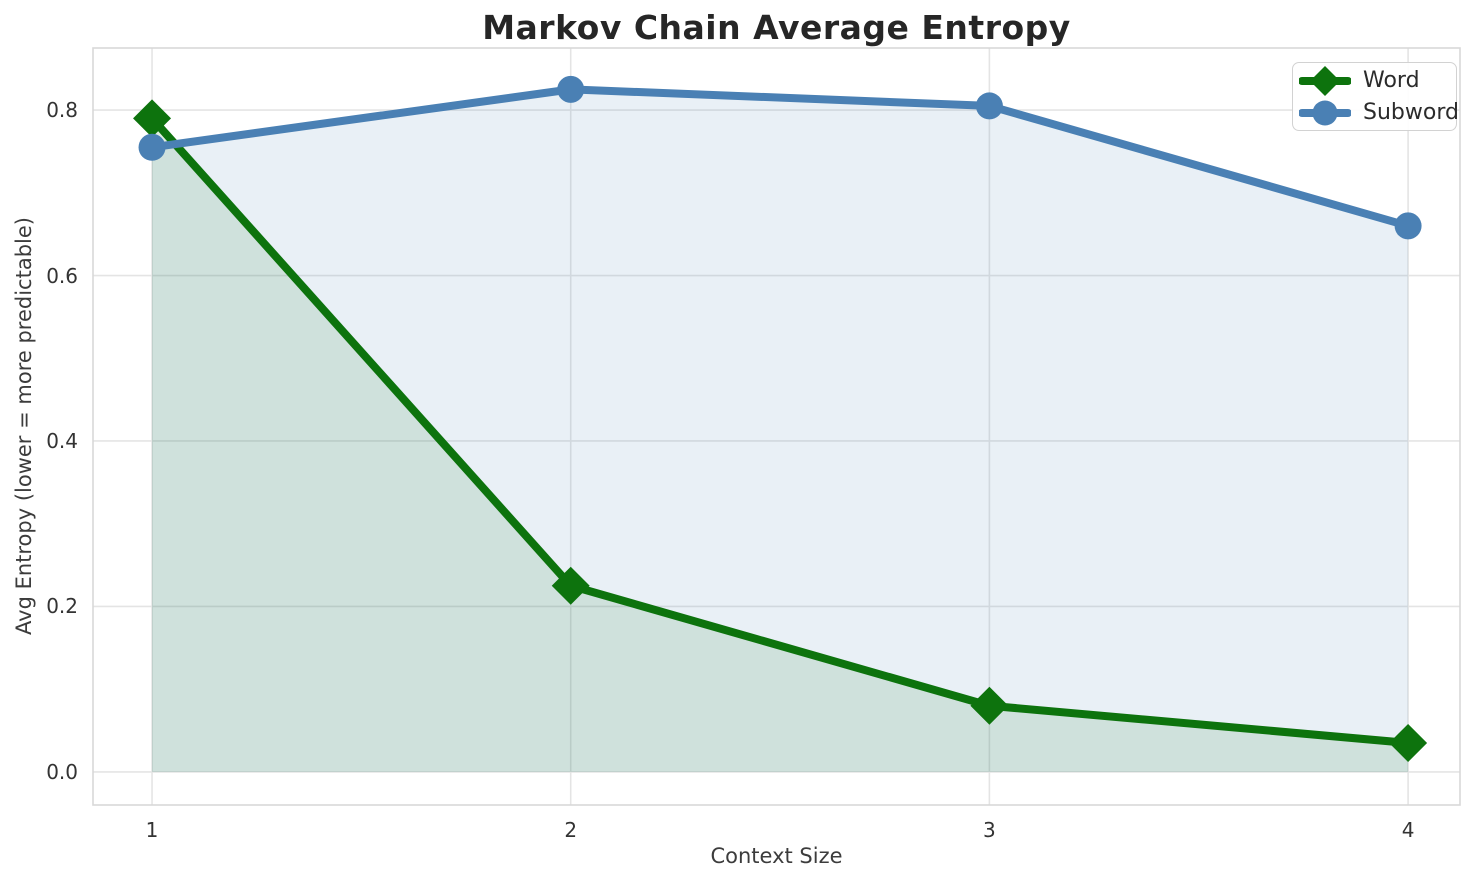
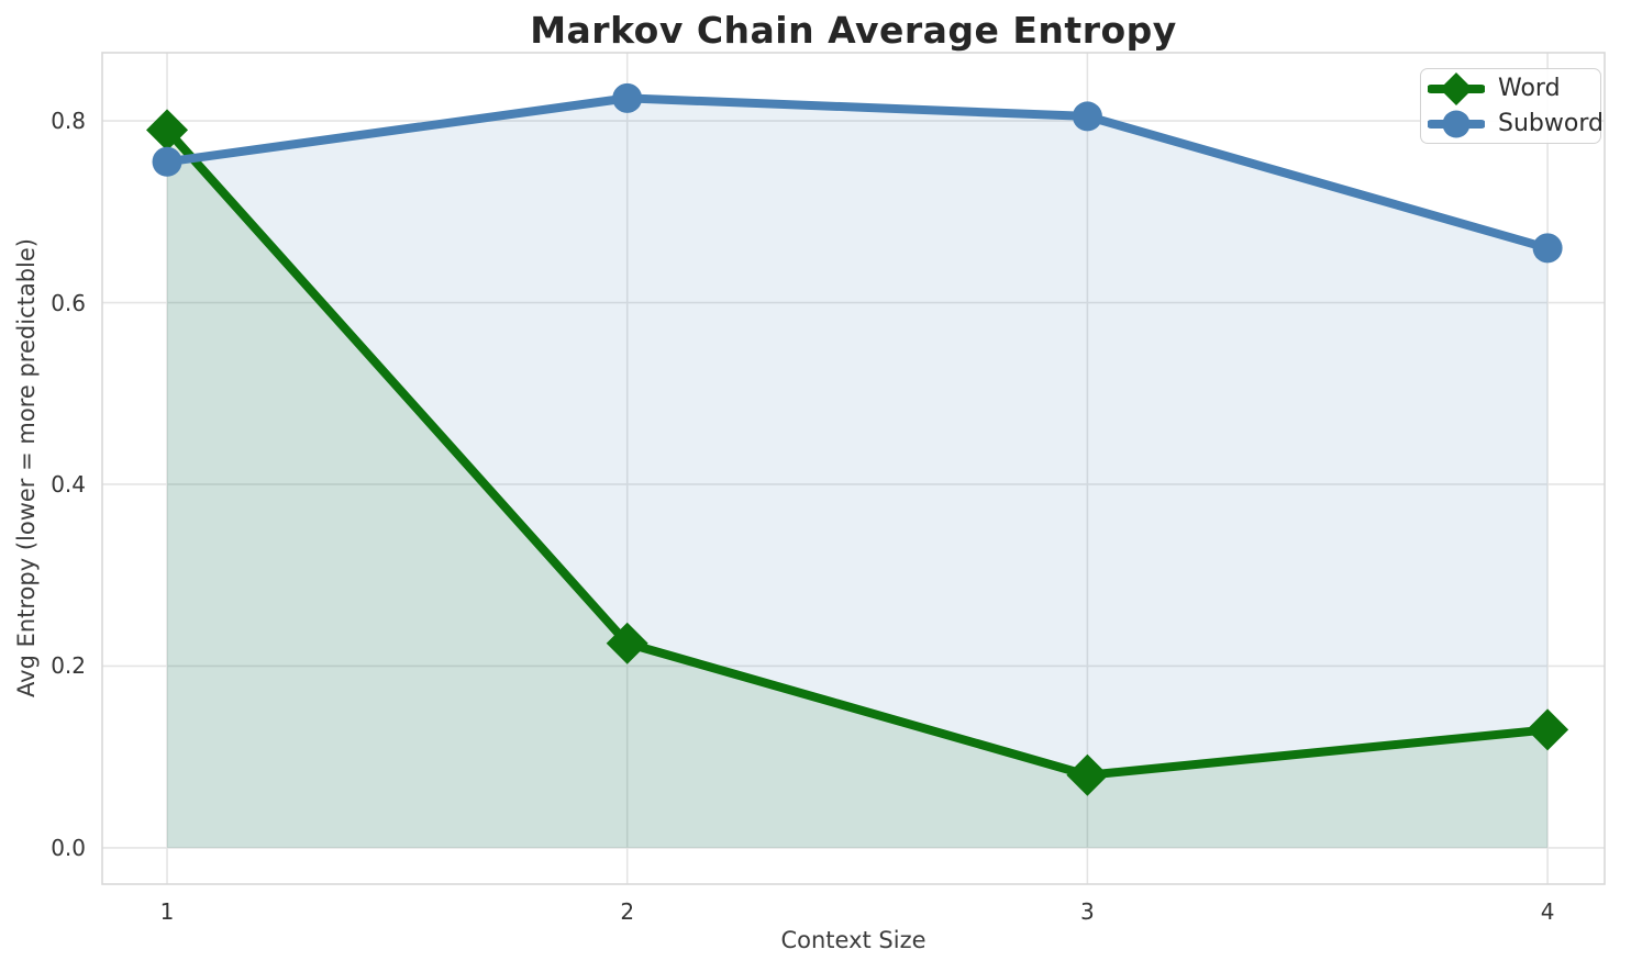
Word/4: 0.04 -> 0.13
